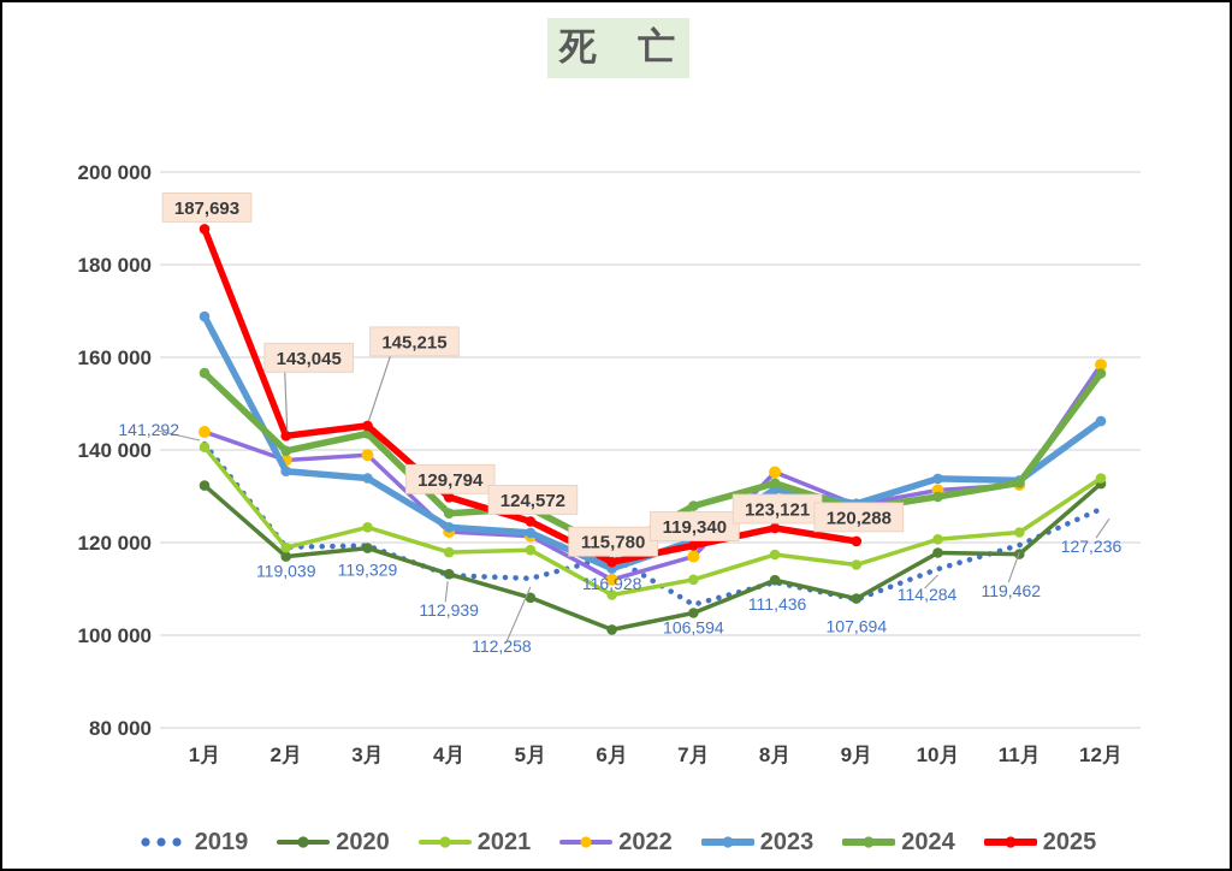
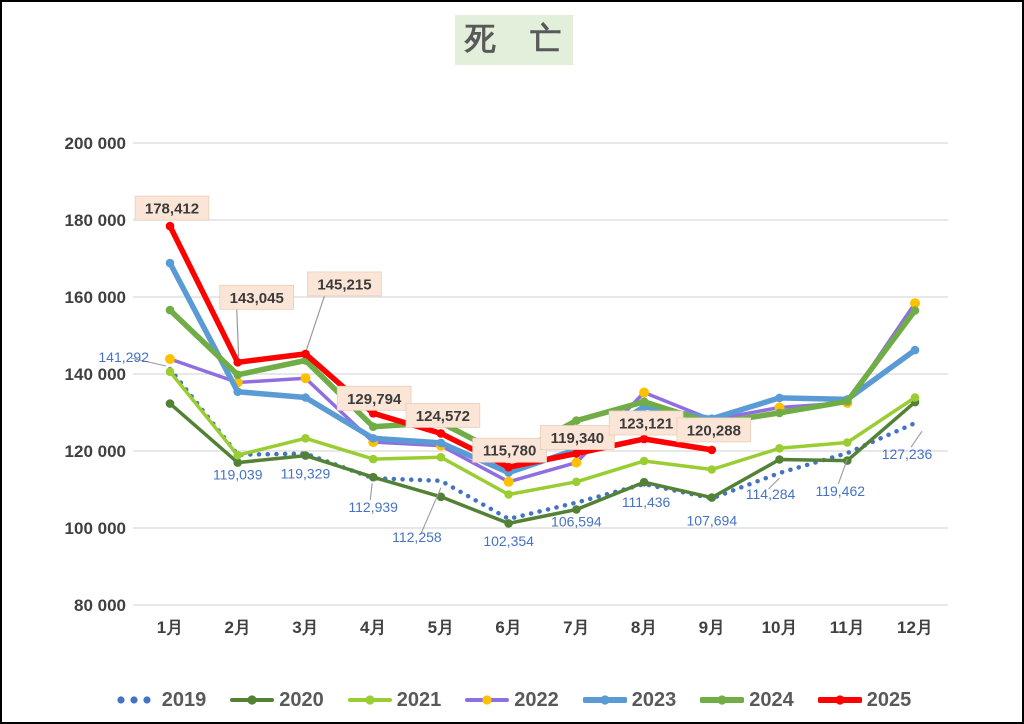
2025/1月: 187,693 -> 178,412
2019/6月: 116,928 -> 102,354
